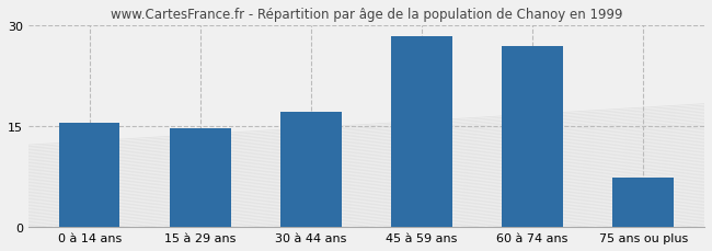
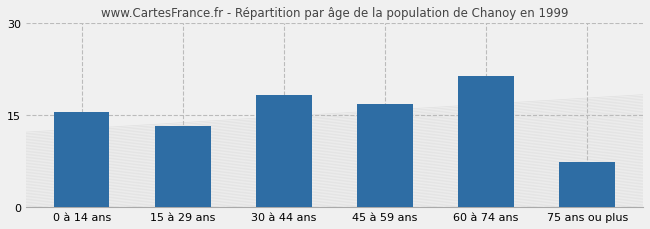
15 à 29 ans: 14.7 -> 13.2
30 à 44 ans: 17.2 -> 18.2
45 à 59 ans: 28.3 -> 16.8
60 à 74 ans: 26.9 -> 21.4
